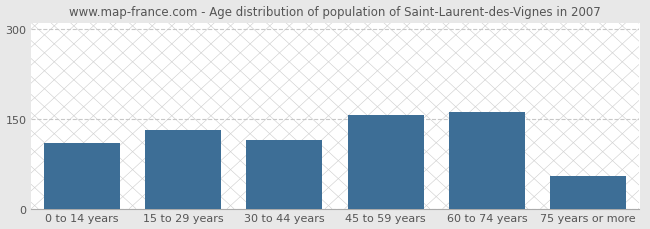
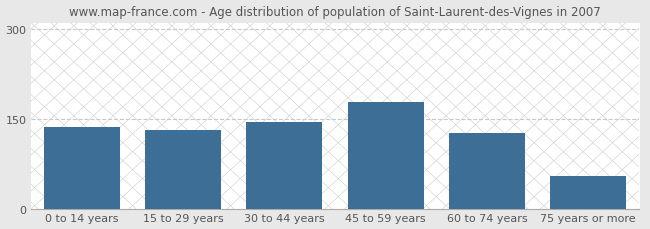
0 to 14 years: 110 -> 136
30 to 44 years: 114 -> 145
45 to 59 years: 156 -> 178
60 to 74 years: 162 -> 127
